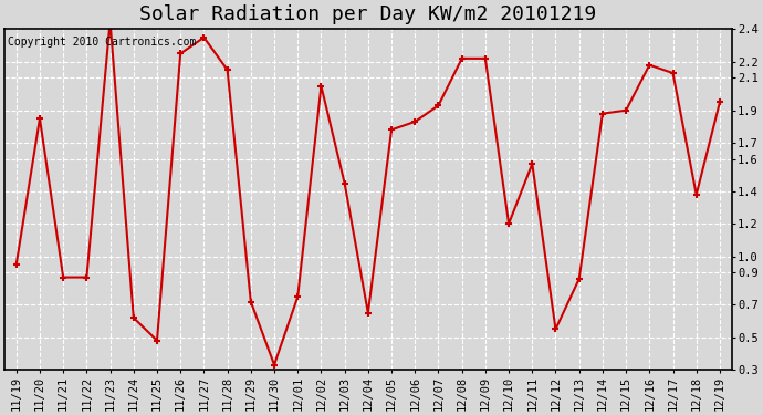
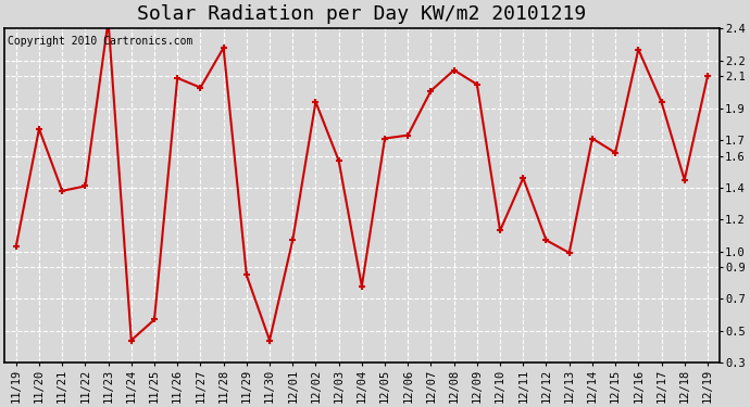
11/19: 0.95 -> 1.03
11/20: 1.85 -> 1.77
11/21: 0.87 -> 1.38
11/22: 0.87 -> 1.41
11/24: 0.62 -> 0.44
11/25: 0.48 -> 0.57
11/26: 2.25 -> 2.09
11/27: 2.35 -> 2.03
11/28: 2.15 -> 2.28
11/29: 0.72 -> 0.85
11/30: 0.33 -> 0.44
12/01: 0.75 -> 1.07
12/02: 2.05 -> 1.94
12/03: 1.45 -> 1.57
12/04: 0.65 -> 0.78
12/05: 1.78 -> 1.71
12/06: 1.83 -> 1.73
12/07: 1.93 -> 2.01
12/08: 2.22 -> 2.14
12/09: 2.22 -> 2.05
12/10: 1.20 -> 1.13
12/11: 1.57 -> 1.46
12/12: 0.55 -> 1.07
12/13: 0.86 -> 0.99
12/14: 1.88 -> 1.71
12/15: 1.90 -> 1.62
12/16: 2.18 -> 2.27
12/17: 2.13 -> 1.94
12/18: 1.38 -> 1.45
12/19: 1.95 -> 2.10
